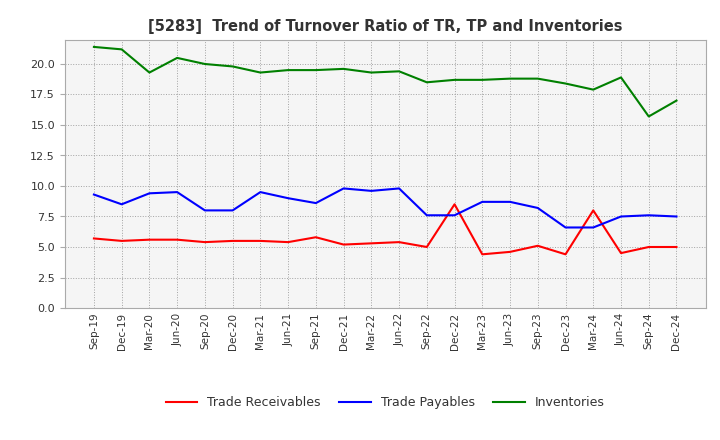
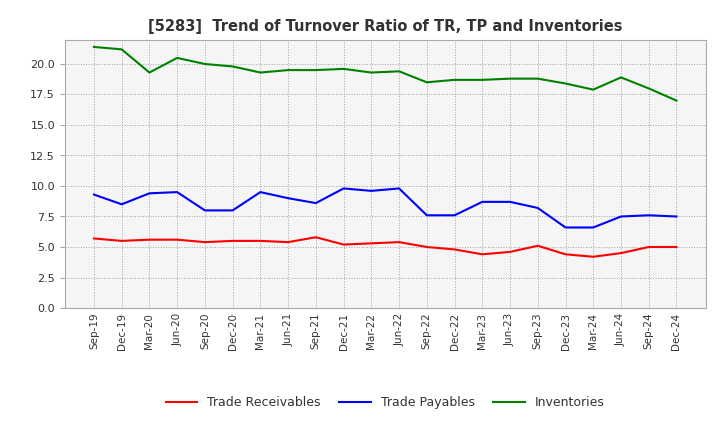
Trade Receivables/Dec-22: 8.5 -> 4.8
Trade Receivables/Mar-24: 8.0 -> 4.2
Inventories/Sep-24: 15.7 -> 18.0
